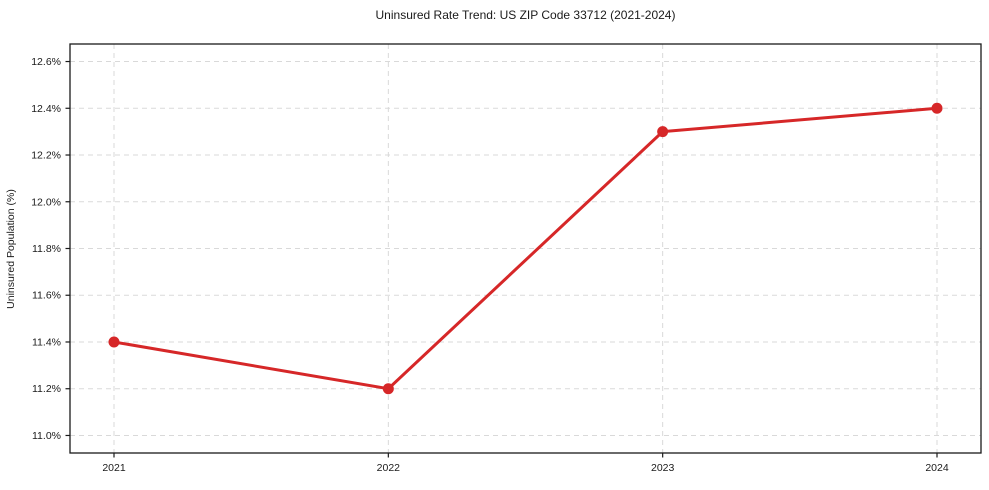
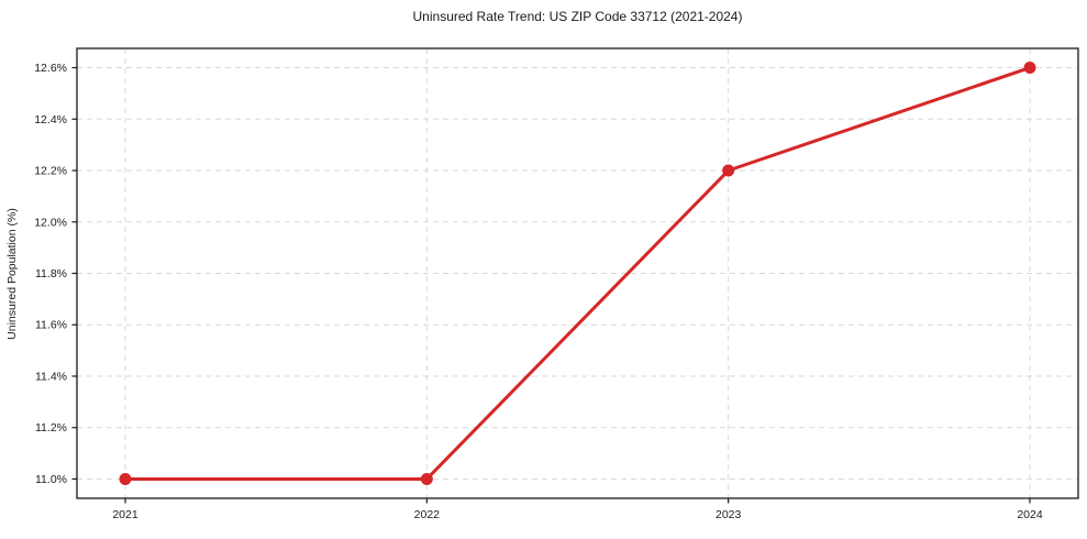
2021: 11.4% -> 11.0%
2022: 11.2% -> 11.0%
2023: 12.3% -> 12.2%
2024: 12.4% -> 12.6%
